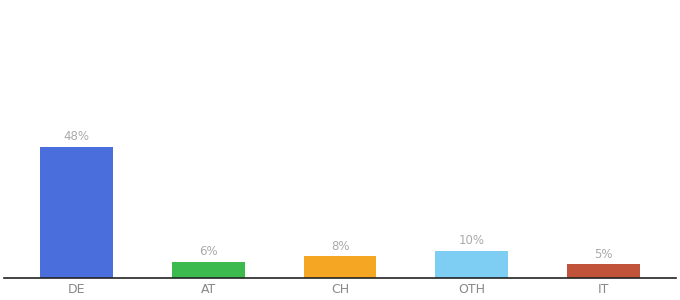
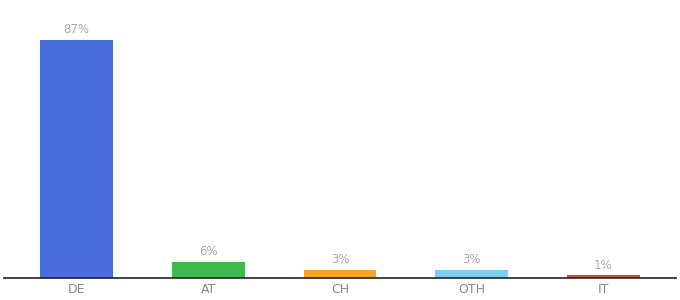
DE: 48% -> 87%
CH: 8% -> 3%
OTH: 10% -> 3%
IT: 5% -> 1%
